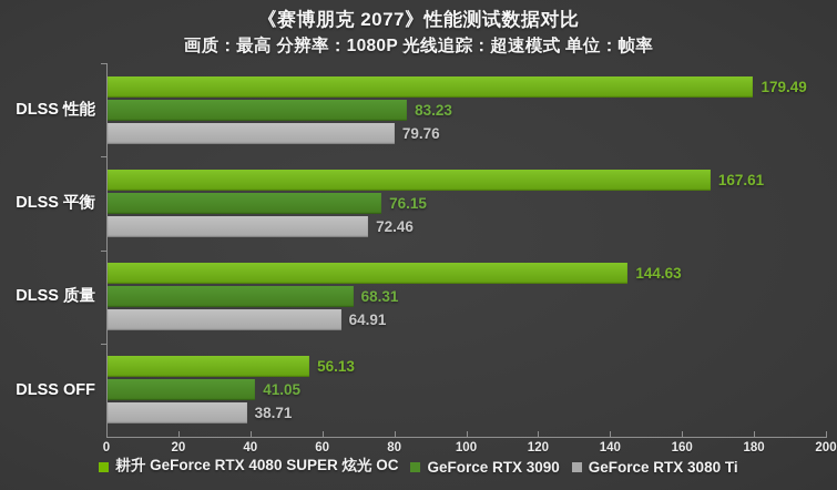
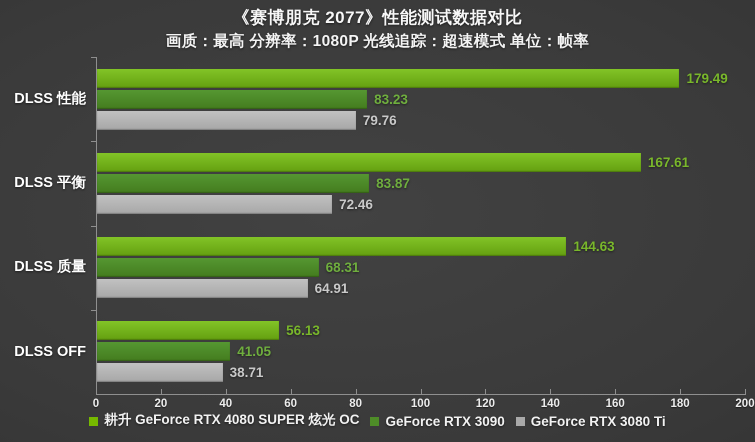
GeForce RTX 3090/DLSS 平衡: 76.15 -> 83.87
